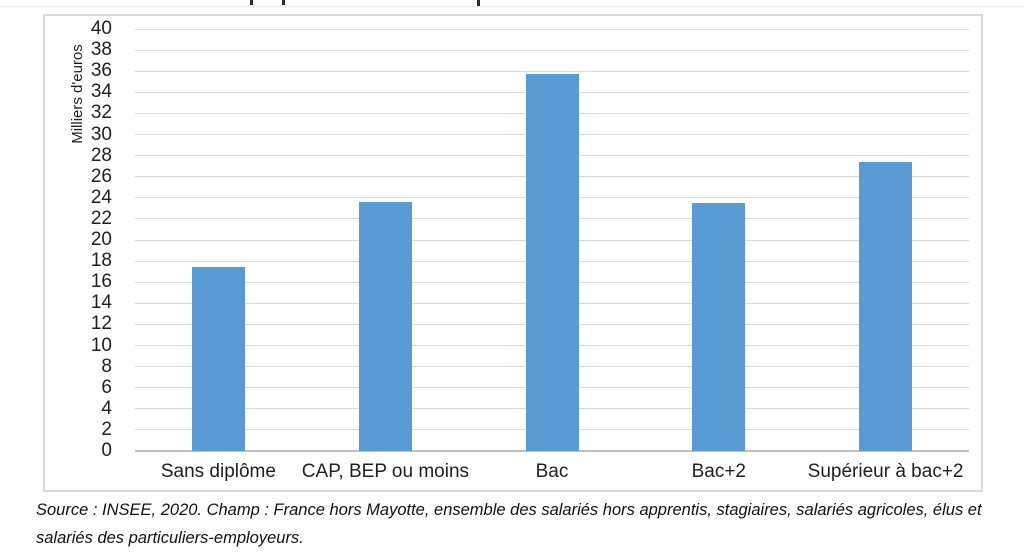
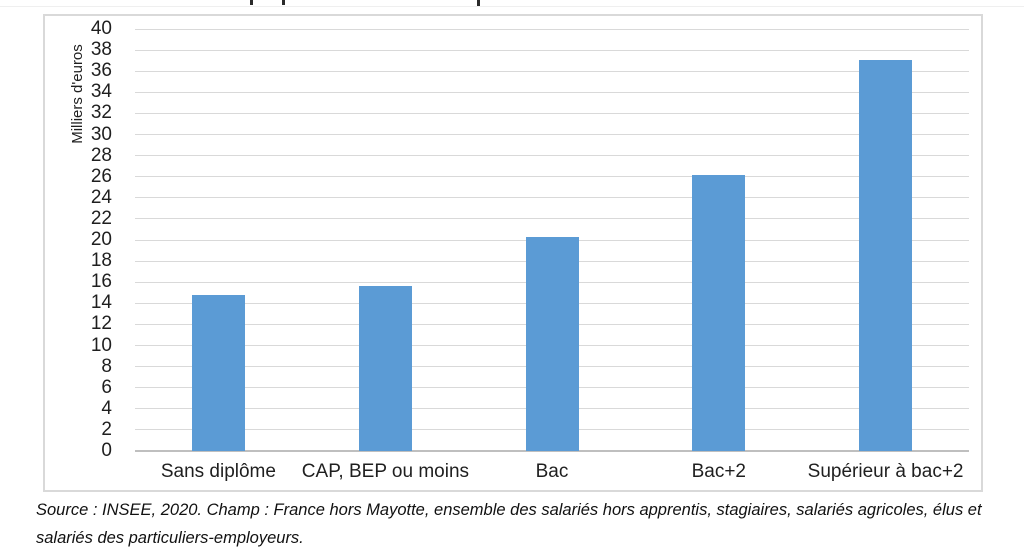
Sans diplôme: 17.4 -> 14.8
CAP, BEP ou moins: 23.6 -> 15.6
Bac: 35.7 -> 20.3
Bac+2: 23.5 -> 26.2
Supérieur à bac+2: 27.4 -> 37.1
